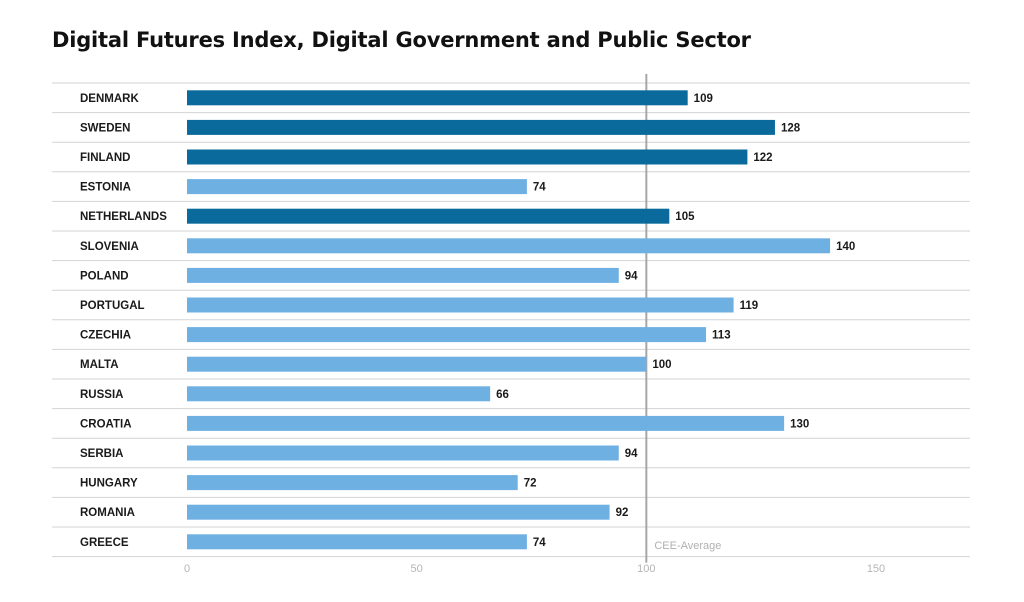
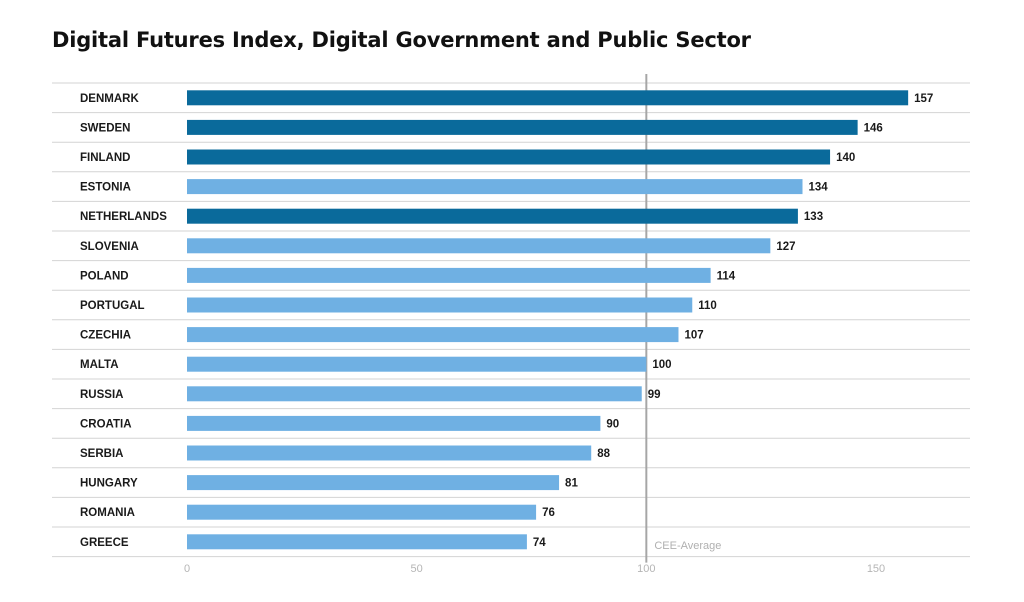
DENMARK: 109 -> 157
SWEDEN: 128 -> 146
FINLAND: 122 -> 140
ESTONIA: 74 -> 134
NETHERLANDS: 105 -> 133
SLOVENIA: 140 -> 127
POLAND: 94 -> 114
PORTUGAL: 119 -> 110
CZECHIA: 113 -> 107
RUSSIA: 66 -> 99
CROATIA: 130 -> 90
SERBIA: 94 -> 88
HUNGARY: 72 -> 81
ROMANIA: 92 -> 76
